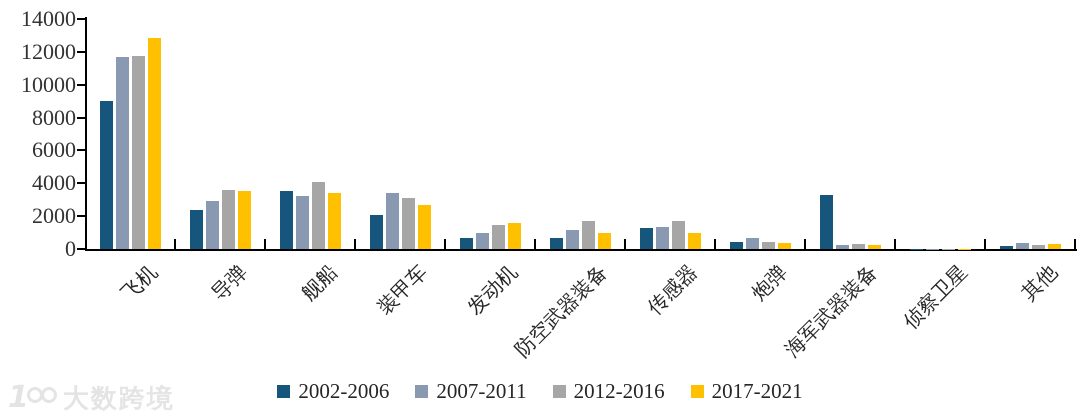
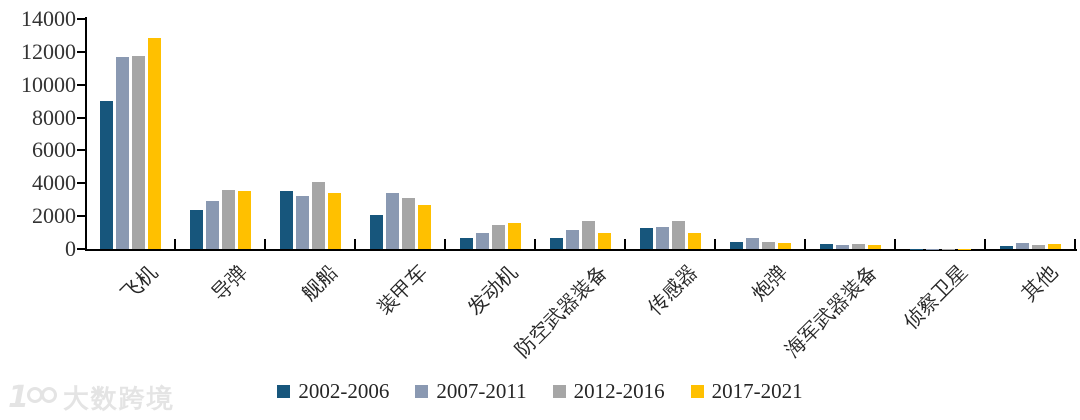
2002-2006/海军武器装备: 3300 -> 300
